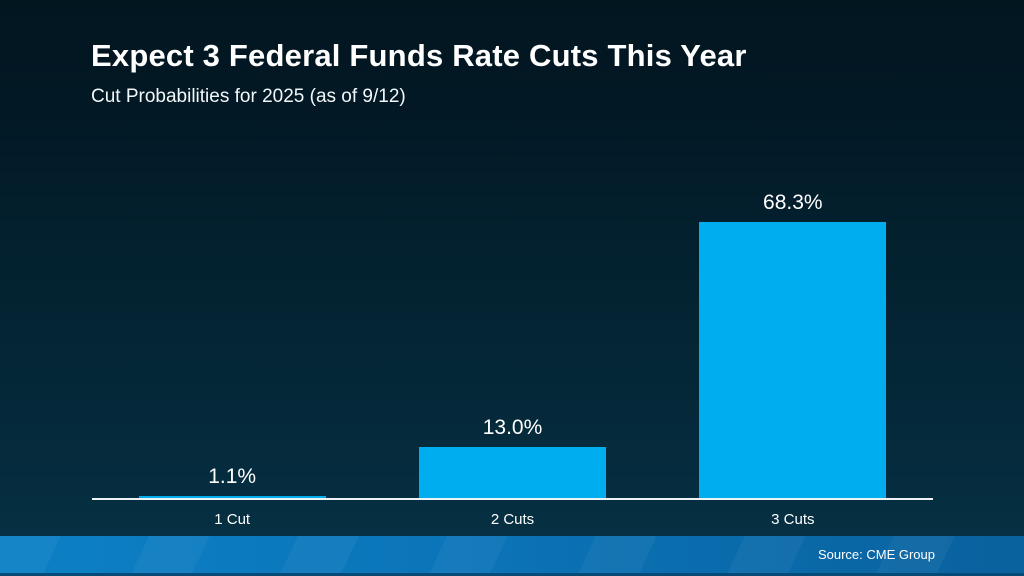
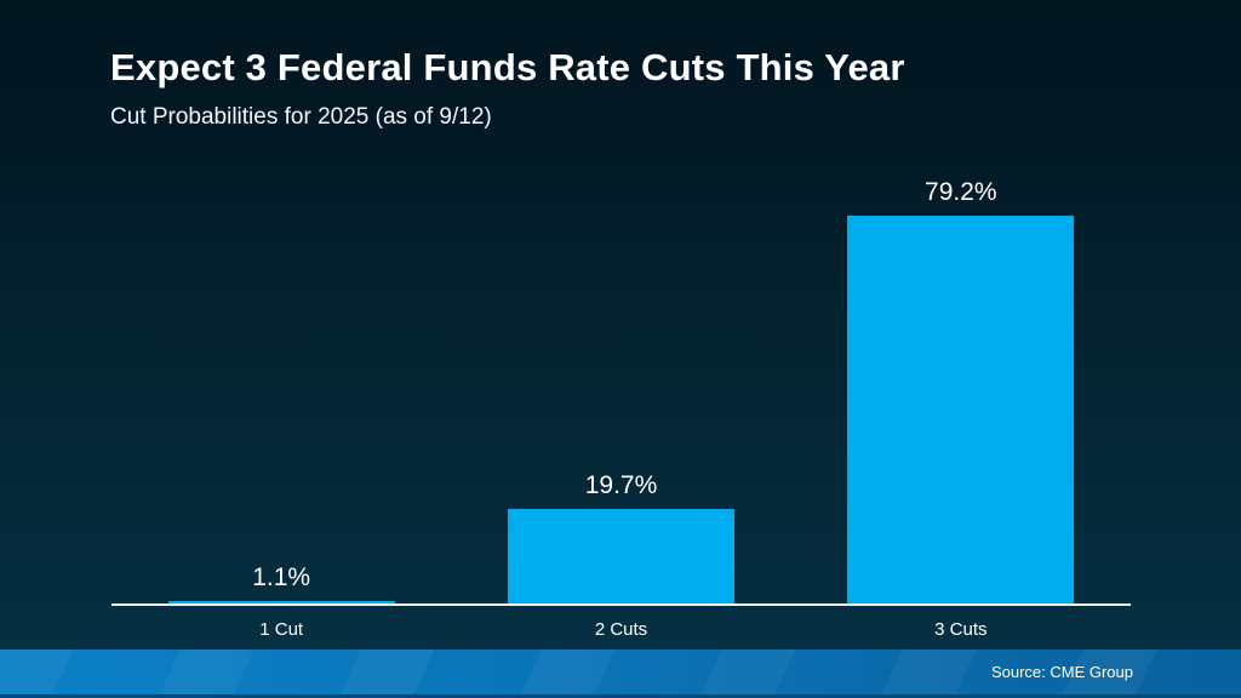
2 Cuts: 13.0% -> 19.7%
3 Cuts: 68.3% -> 79.2%
